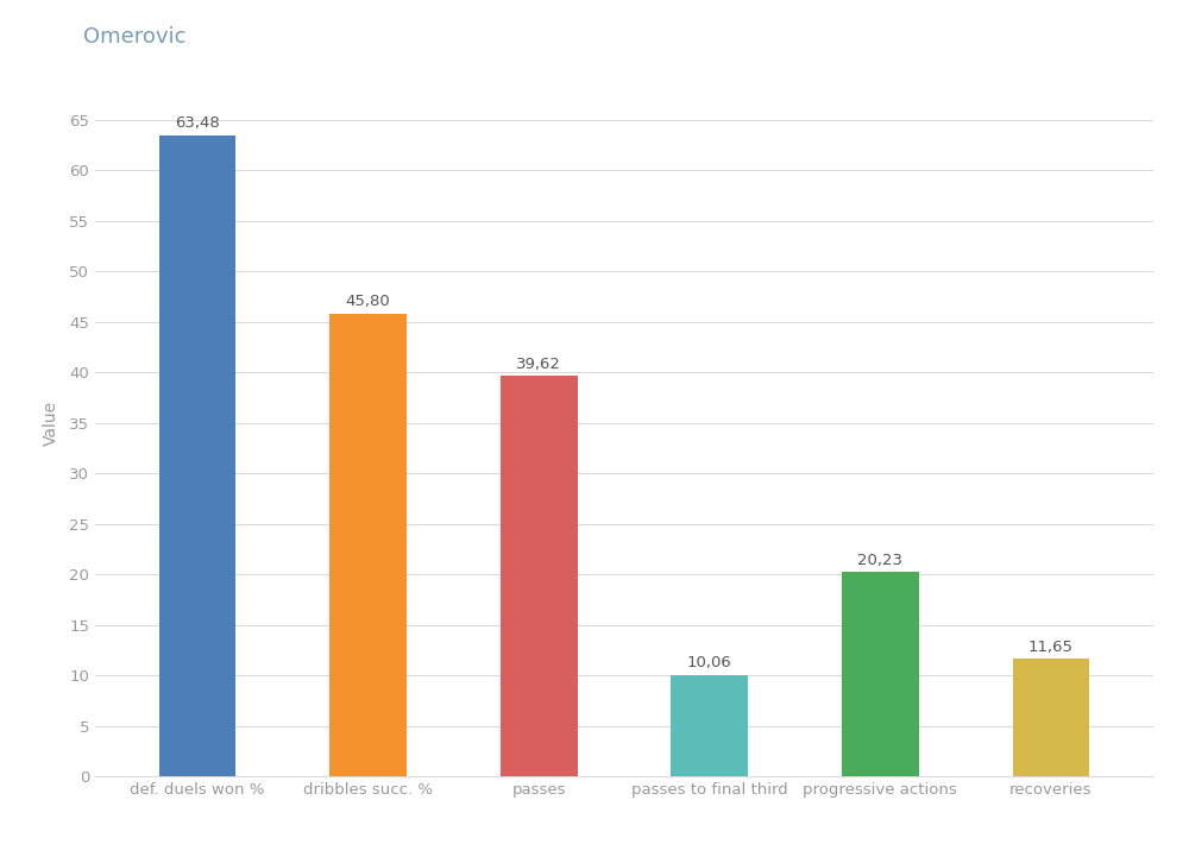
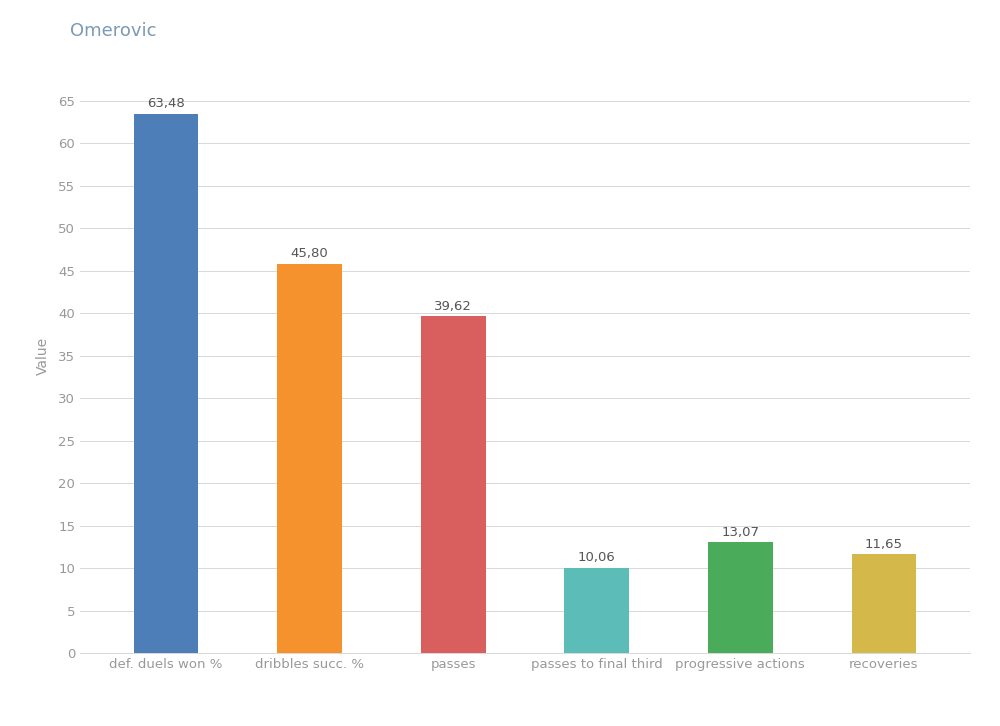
progressive actions: 20,23 -> 13,07
